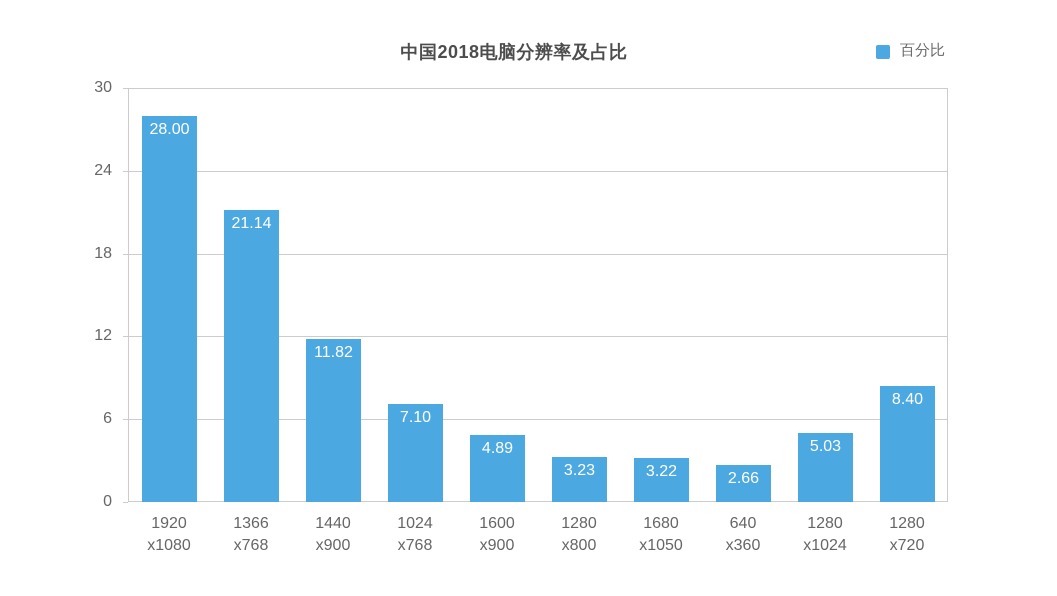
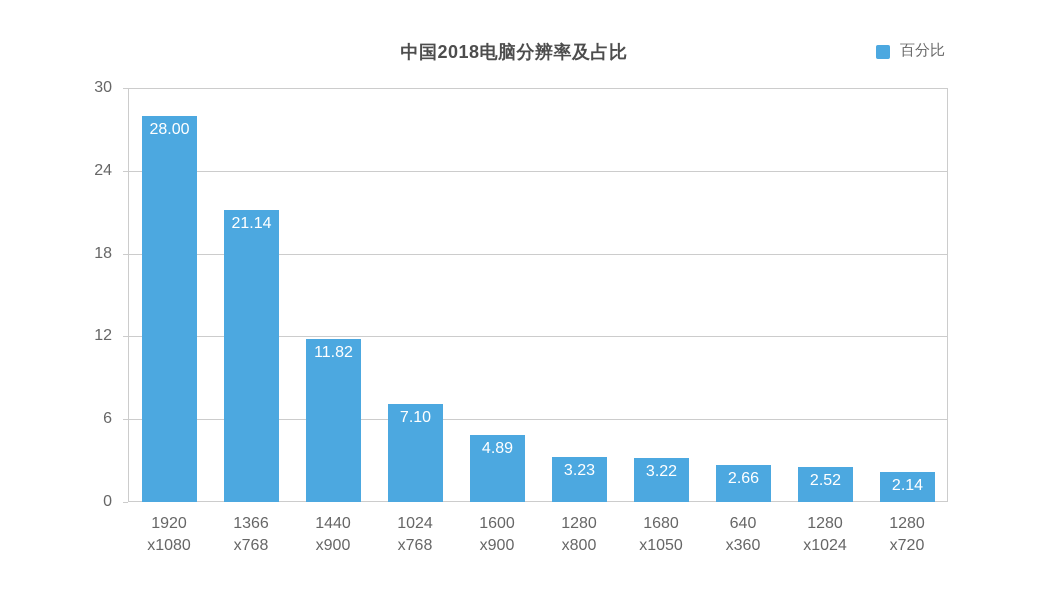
1280 x1024: 5.03 -> 2.52
1280 x720: 8.40 -> 2.14
